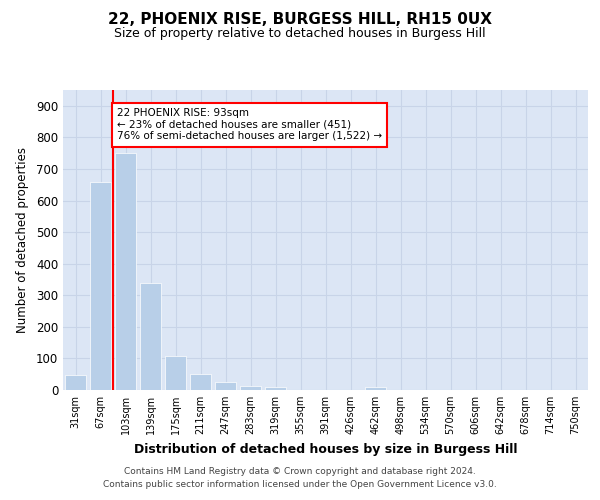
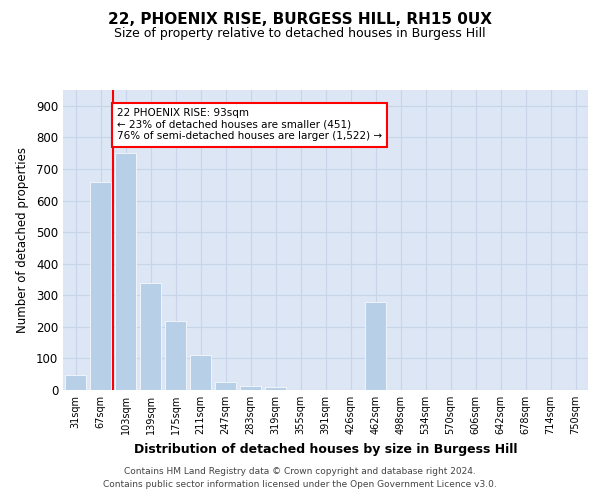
175sqm: 107 -> 220
211sqm: 52 -> 110
462sqm: 8 -> 280
